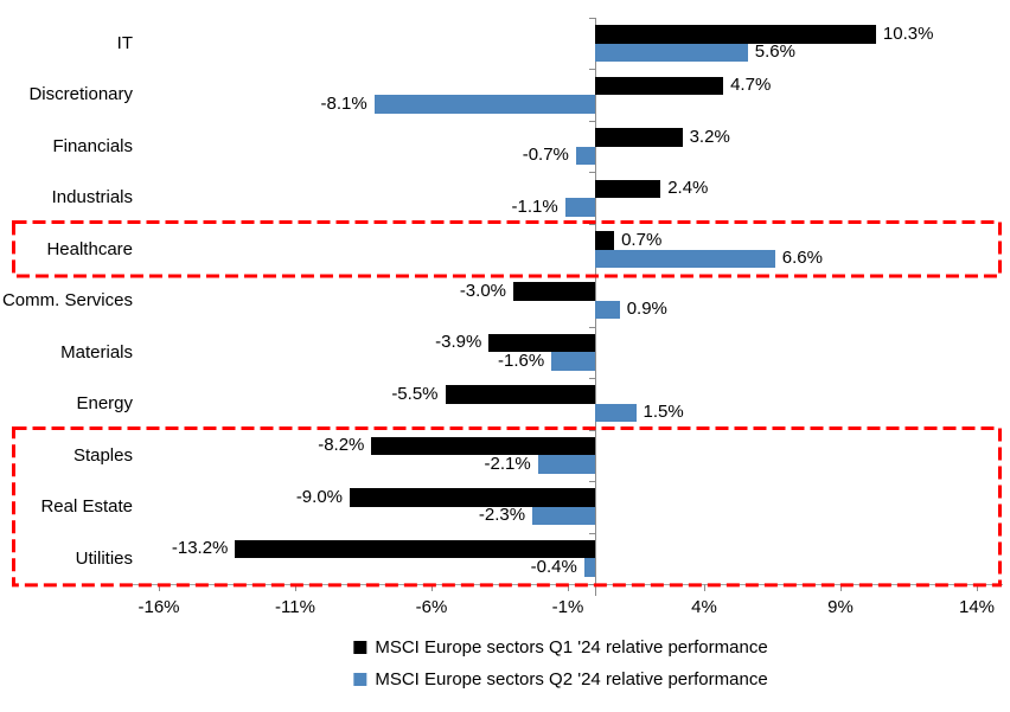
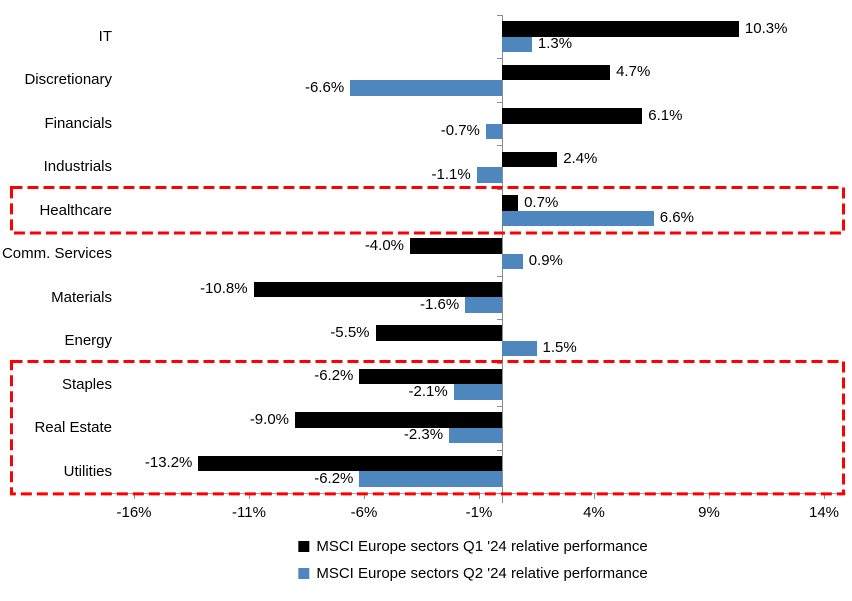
MSCI Europe sectors Q2 '24 relative performance/IT: 5.6% -> 1.3%
MSCI Europe sectors Q2 '24 relative performance/Discretionary: -8.1% -> -6.6%
MSCI Europe sectors Q1 '24 relative performance/Financials: 3.2% -> 6.1%
MSCI Europe sectors Q1 '24 relative performance/Comm. Services: -3.0% -> -4.0%
MSCI Europe sectors Q1 '24 relative performance/Materials: -3.9% -> -10.8%
MSCI Europe sectors Q1 '24 relative performance/Staples: -8.2% -> -6.2%
MSCI Europe sectors Q2 '24 relative performance/Utilities: -0.4% -> -6.2%
